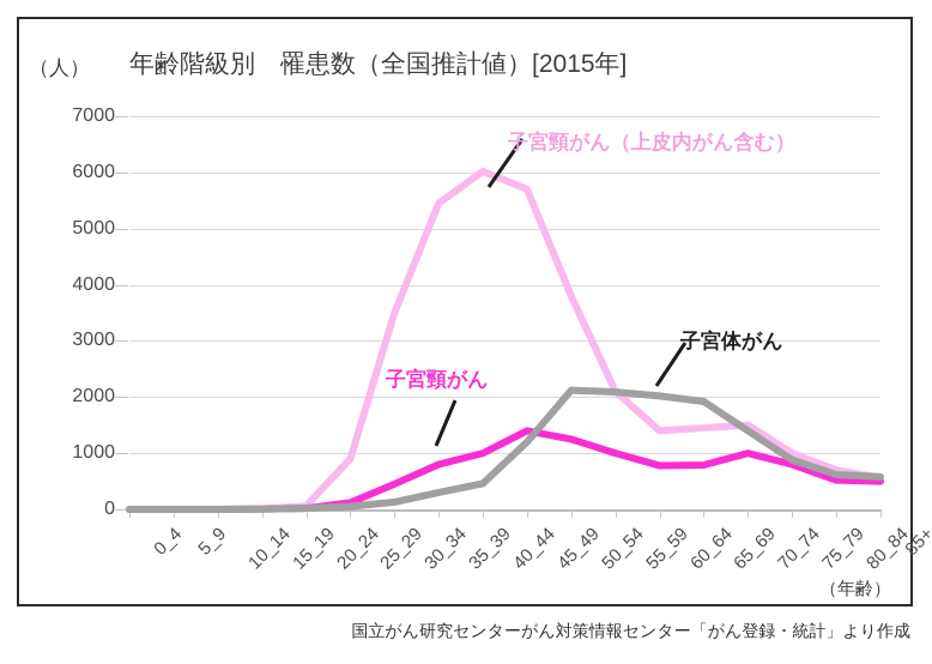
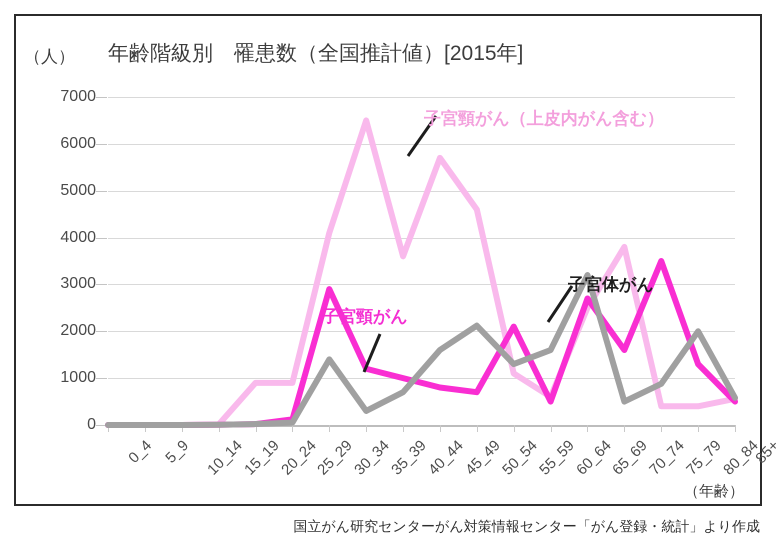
子宮頸がん（上皮内がん含む）/20_24: 100 -> 900
子宮頸がん（上皮内がん含む）/30_34: 3500 -> 4100
子宮頸がん/30_34: 400 -> 2900
子宮体がん/30_34: 100 -> 1400
子宮頸がん（上皮内がん含む）/35_39: 5400 -> 6500
子宮頸がん/35_39: 800 -> 1200
子宮頸がん（上皮内がん含む）/40_44: 6000 -> 3600
子宮体がん/40_44: 500 -> 700
子宮頸がん/45_49: 1400 -> 800
子宮体がん/45_49: 1200 -> 1600
子宮頸がん（上皮内がん含む）/50_54: 3800 -> 4600
子宮頸がん/50_54: 1200 -> 700
子宮頸がん（上皮内がん含む）/55_59: 2100 -> 1100
子宮頸がん/55_59: 1000 -> 2100
子宮体がん/55_59: 2100 -> 1300
子宮頸がん（上皮内がん含む）/60_64: 1400 -> 600
子宮頸がん/60_64: 800 -> 500
子宮体がん/60_64: 2000 -> 1600
子宮頸がん（上皮内がん含む）/65_69: 1400 -> 2500
子宮頸がん/65_69: 800 -> 2700
子宮体がん/65_69: 1900 -> 3200
子宮頸がん（上皮内がん含む）/70_74: 1500 -> 3800
子宮頸がん/70_74: 1000 -> 1600
子宮体がん/70_74: 1400 -> 500
子宮頸がん（上皮内がん含む）/75_79: 1000 -> 400
子宮頸がん/75_79: 800 -> 3500
子宮頸がん（上皮内がん含む）/80_84: 700 -> 400
子宮頸がん/80_84: 500 -> 1300
子宮体がん/80_84: 600 -> 2000
